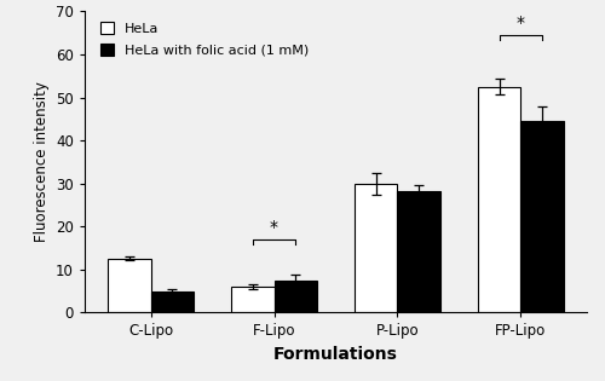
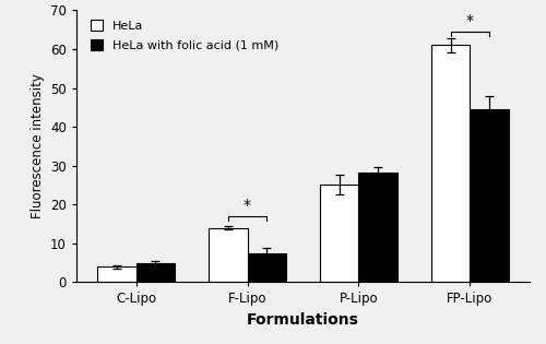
HeLa/C-Lipo: 12.5 -> 4.0
HeLa/F-Lipo: 6.0 -> 14.0
HeLa/P-Lipo: 30.0 -> 25.2
HeLa/FP-Lipo: 52.5 -> 61.0
